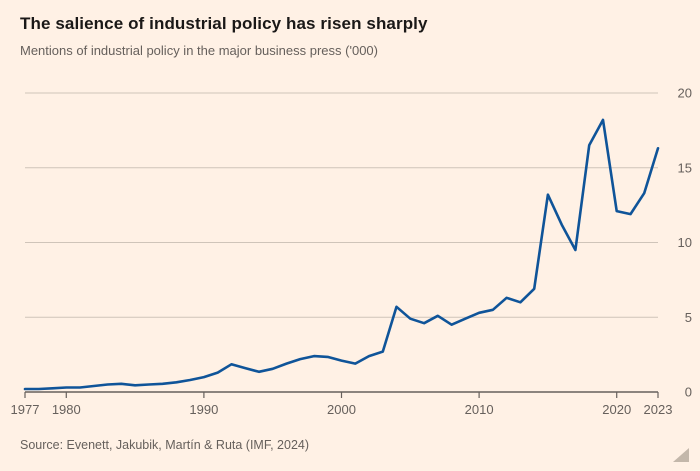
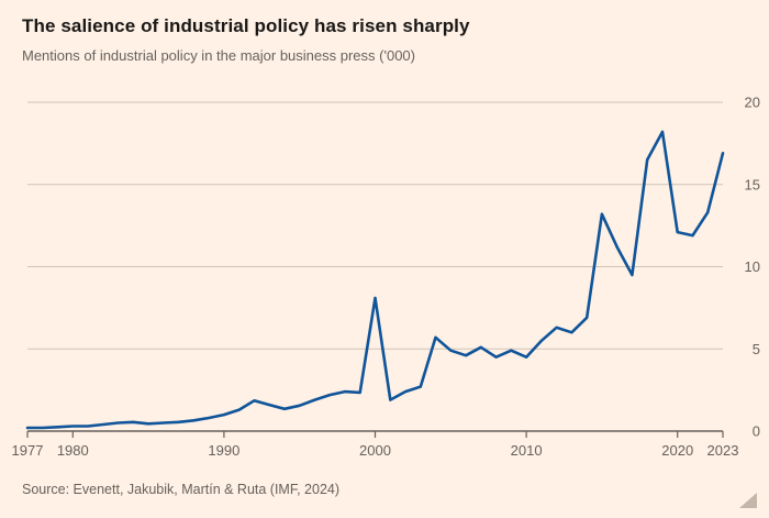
2000: 2.1 -> 8.1
2010: 5.3 -> 4.5
2023: 16.3 -> 16.9
